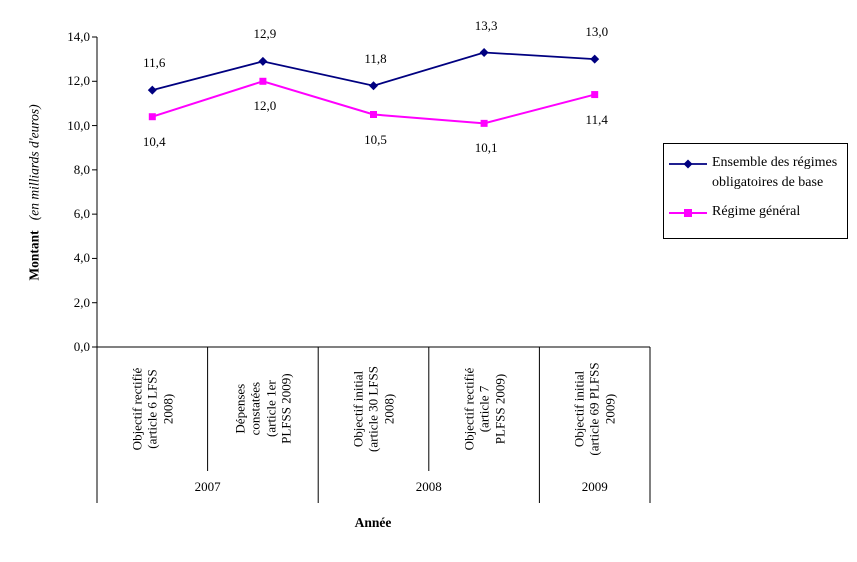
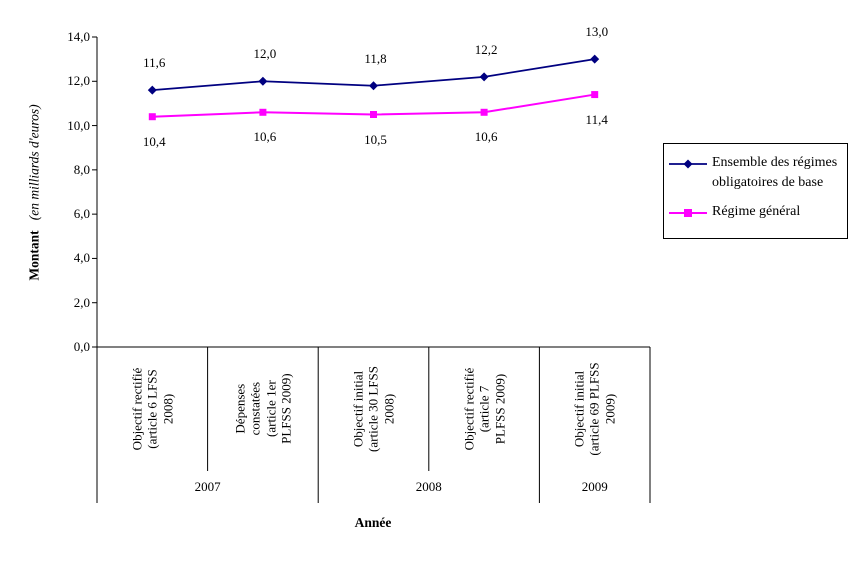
Ensemble des régimes obligatoires de base/Dépenses constatées (article 1er PLFSS 2009): 12,9 -> 12,0
Régime général/Dépenses constatées (article 1er PLFSS 2009): 12,0 -> 10,6
Ensemble des régimes obligatoires de base/Objectif rectifié (article 7 PLFSS 2009): 13,3 -> 12,2
Régime général/Objectif rectifié (article 7 PLFSS 2009): 10,1 -> 10,6
